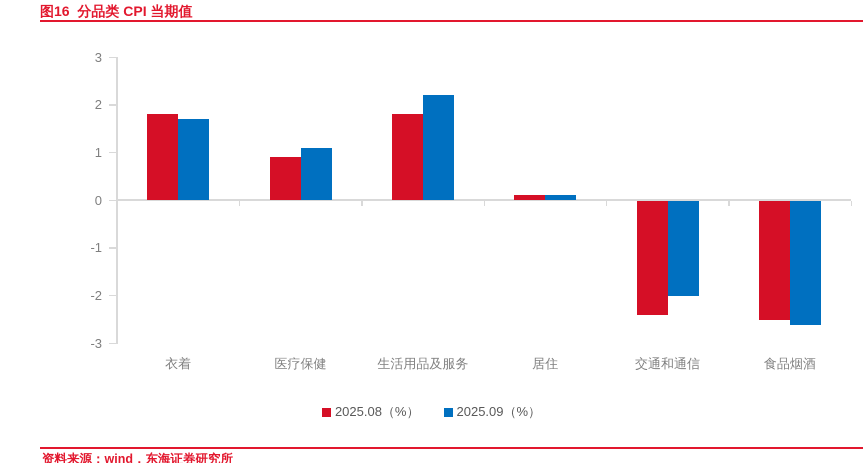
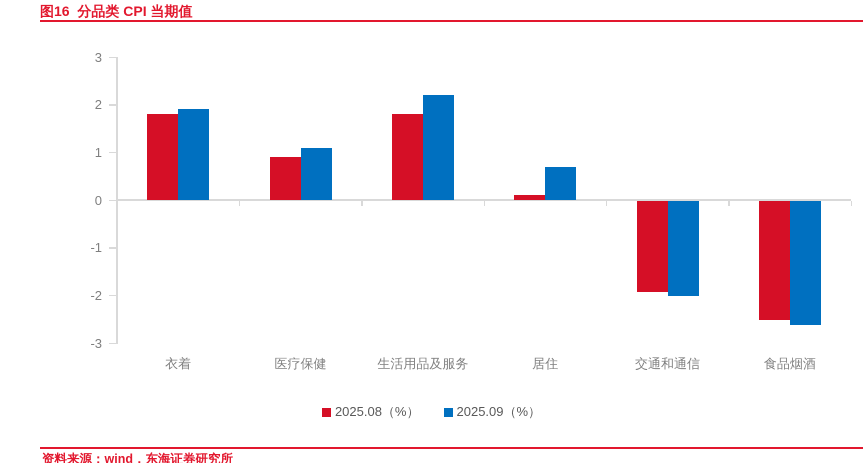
2025.09（%）/衣着: 1.7 -> 1.9
2025.09（%）/居住: 0.1 -> 0.7
2025.08（%）/交通和通信: -2.4 -> -1.9
